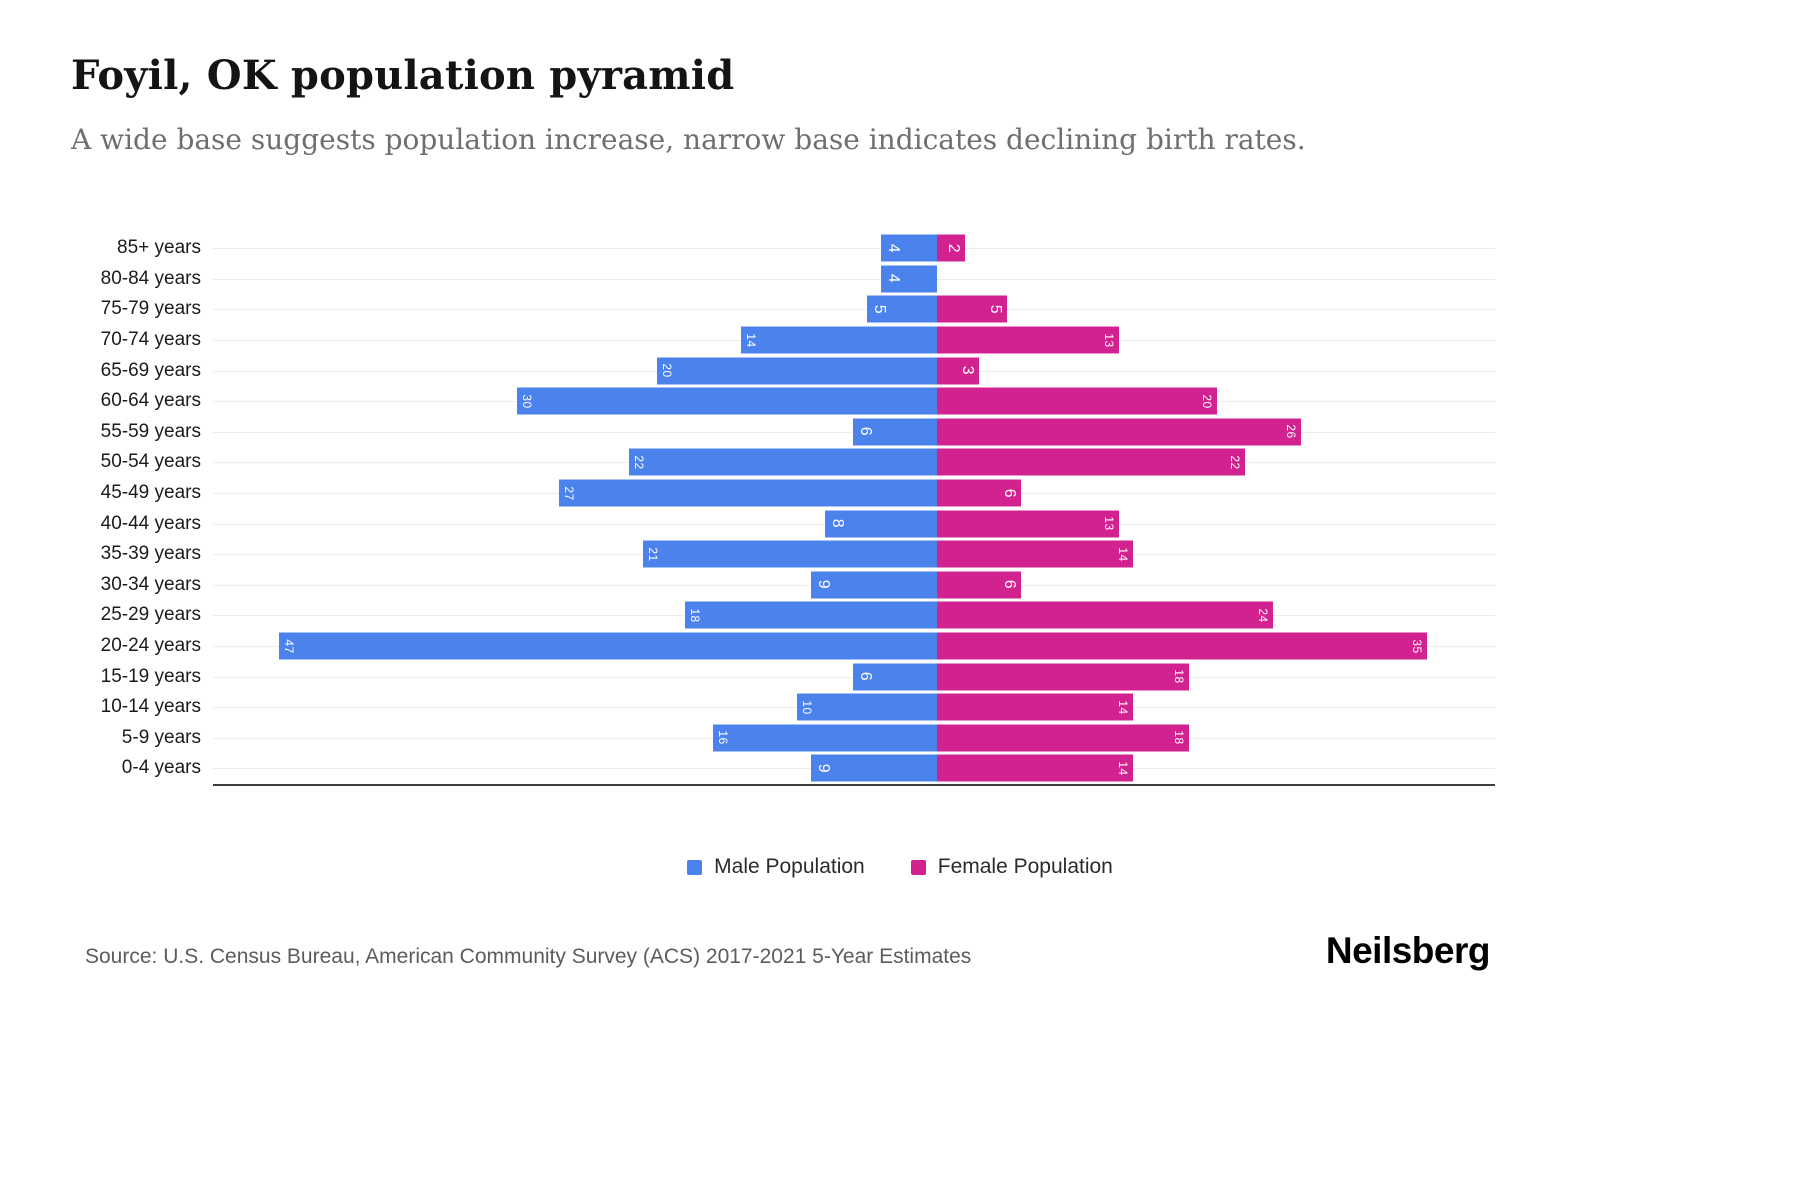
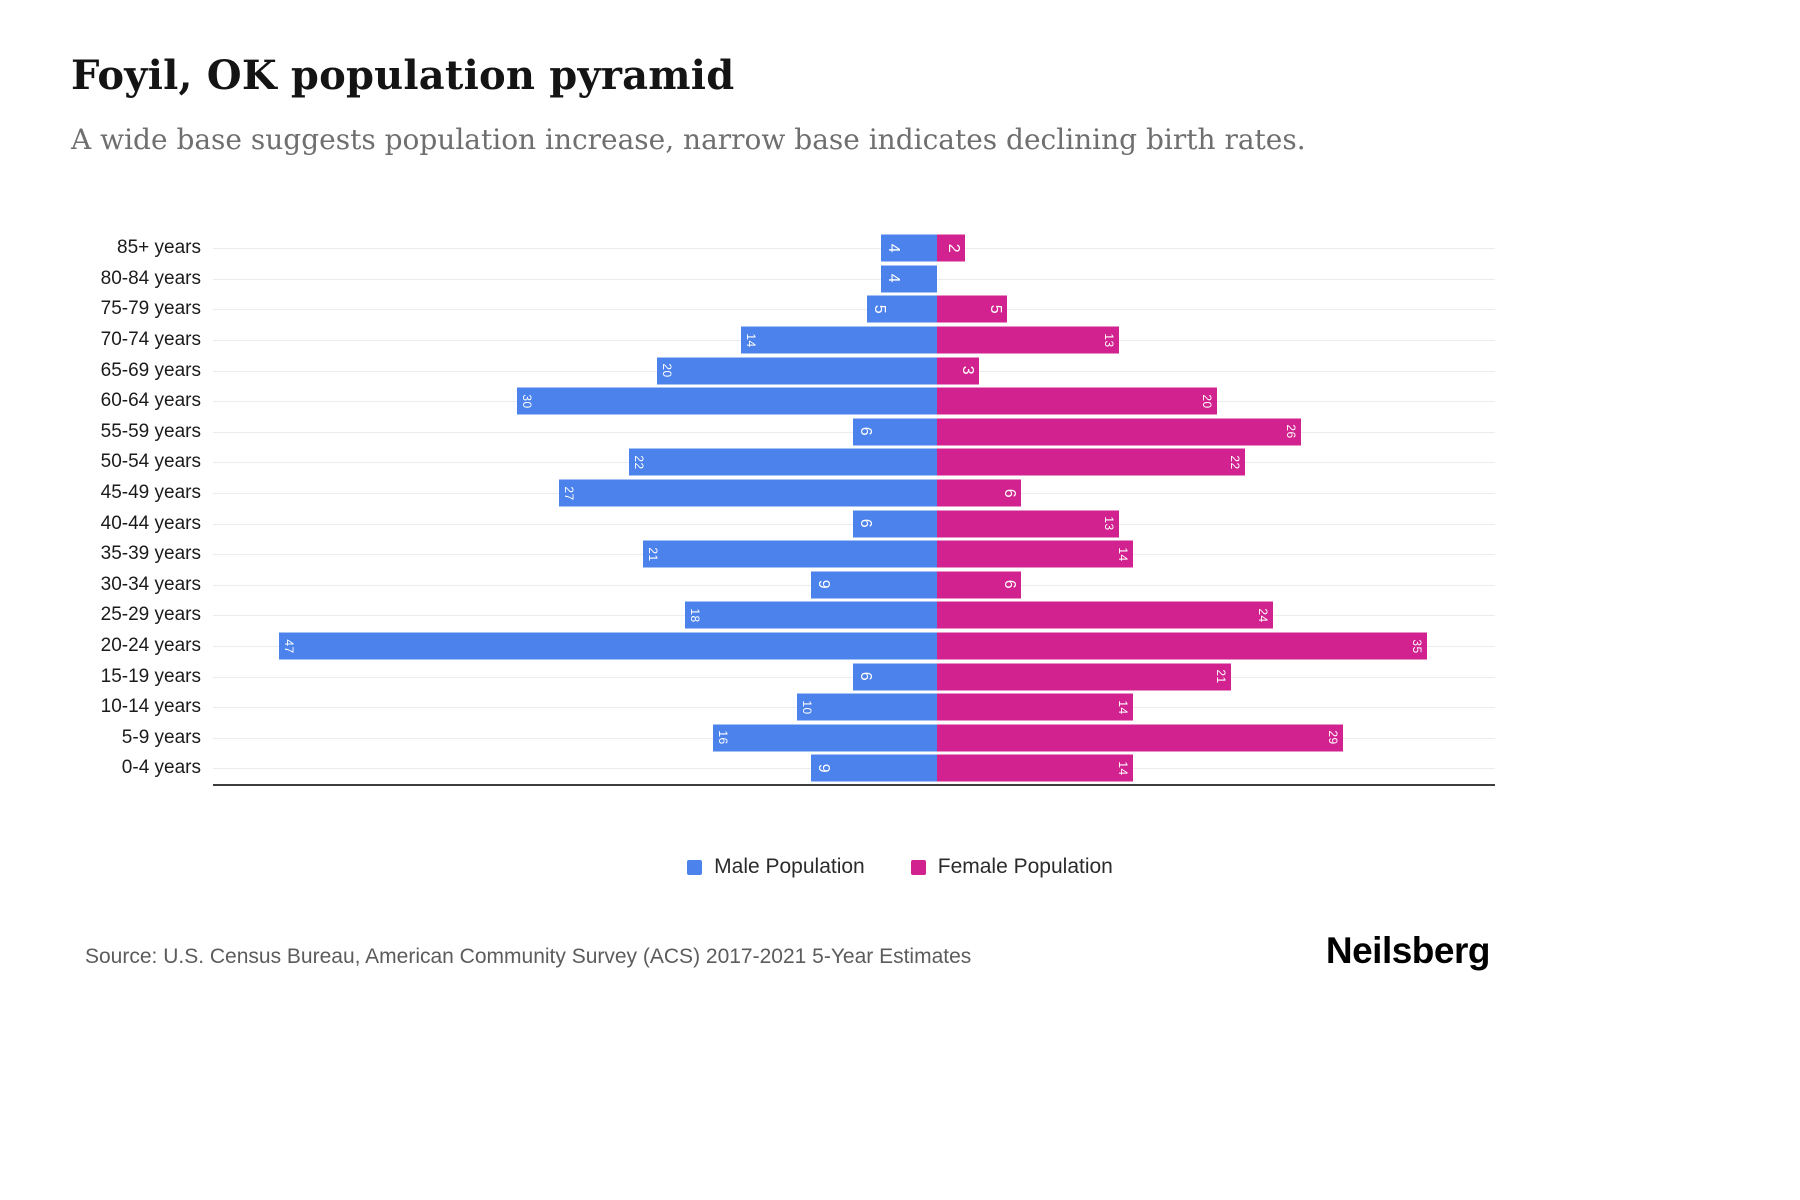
Male Population/40-44 years: 8 -> 6
Female Population/15-19 years: 18 -> 21
Female Population/5-9 years: 18 -> 29
